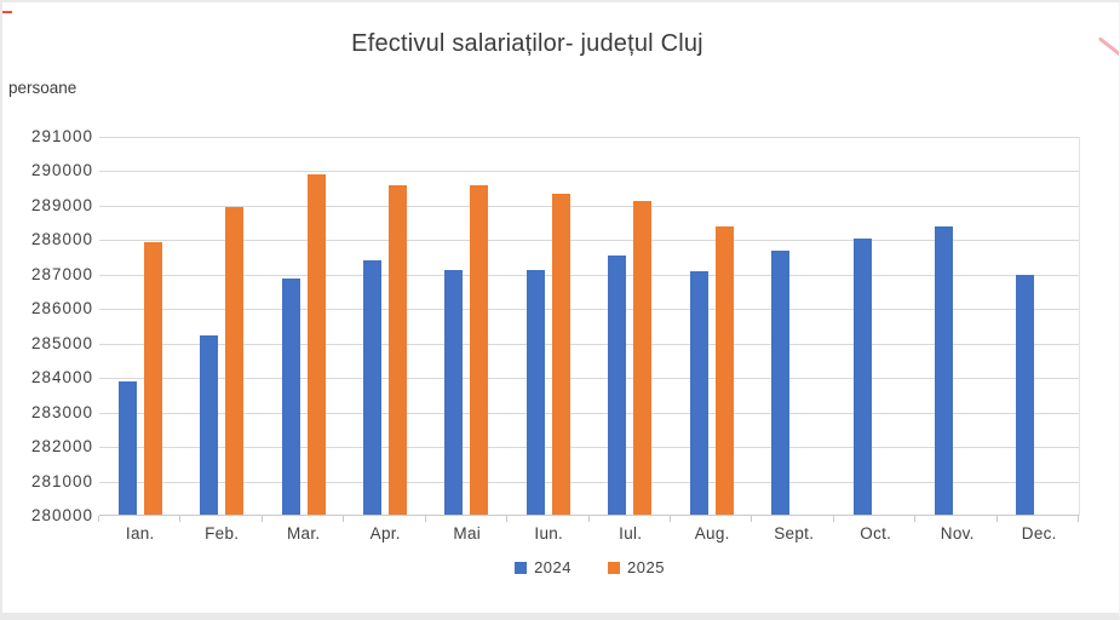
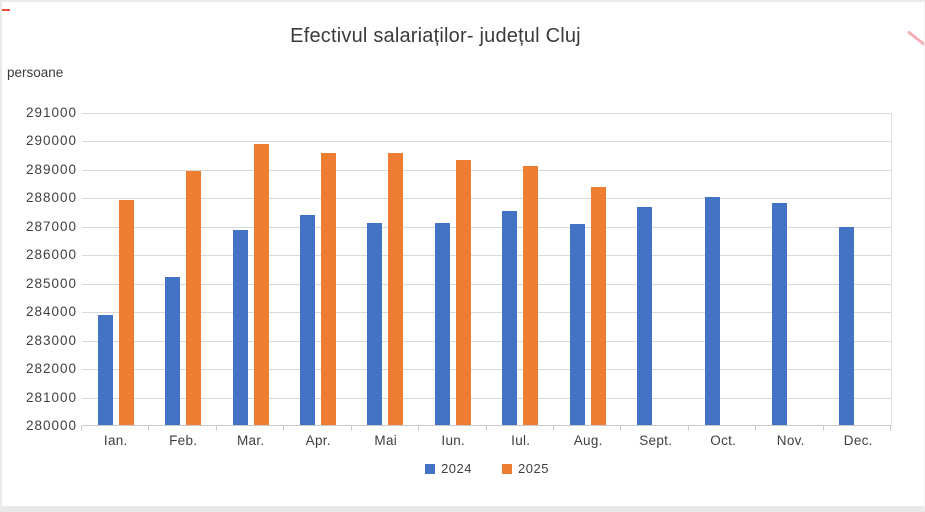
2024/Nov.: 288400 -> 287800
